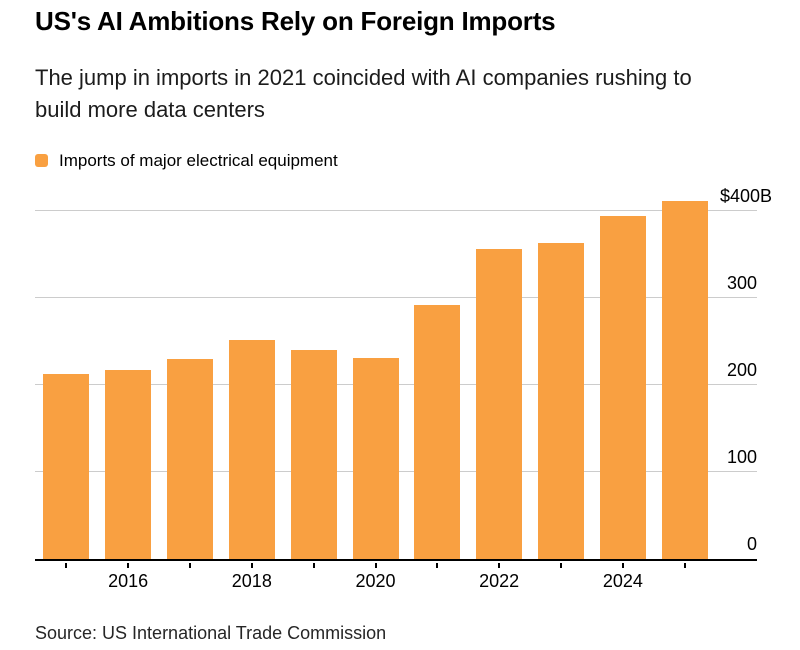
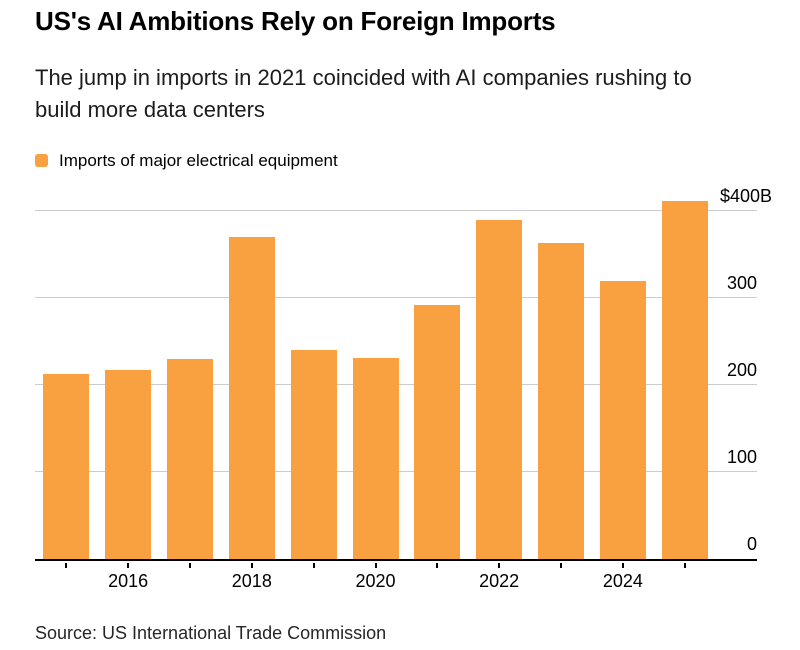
2018: 250 -> 370
2022: 360 -> 390
2024: 390 -> 320
